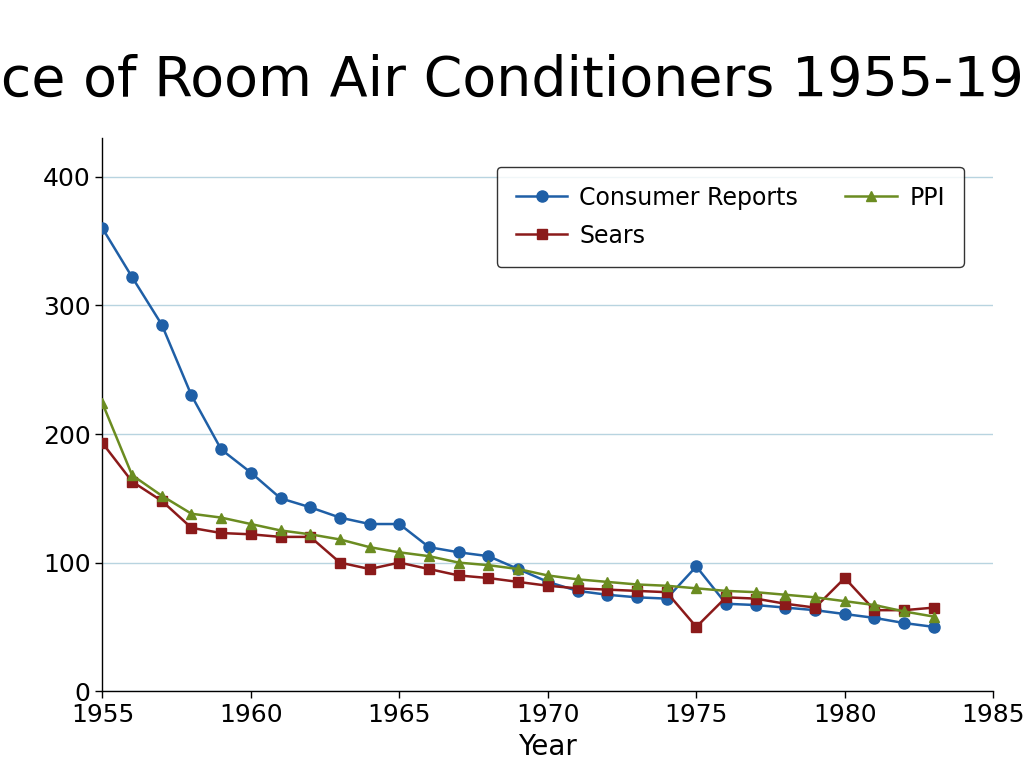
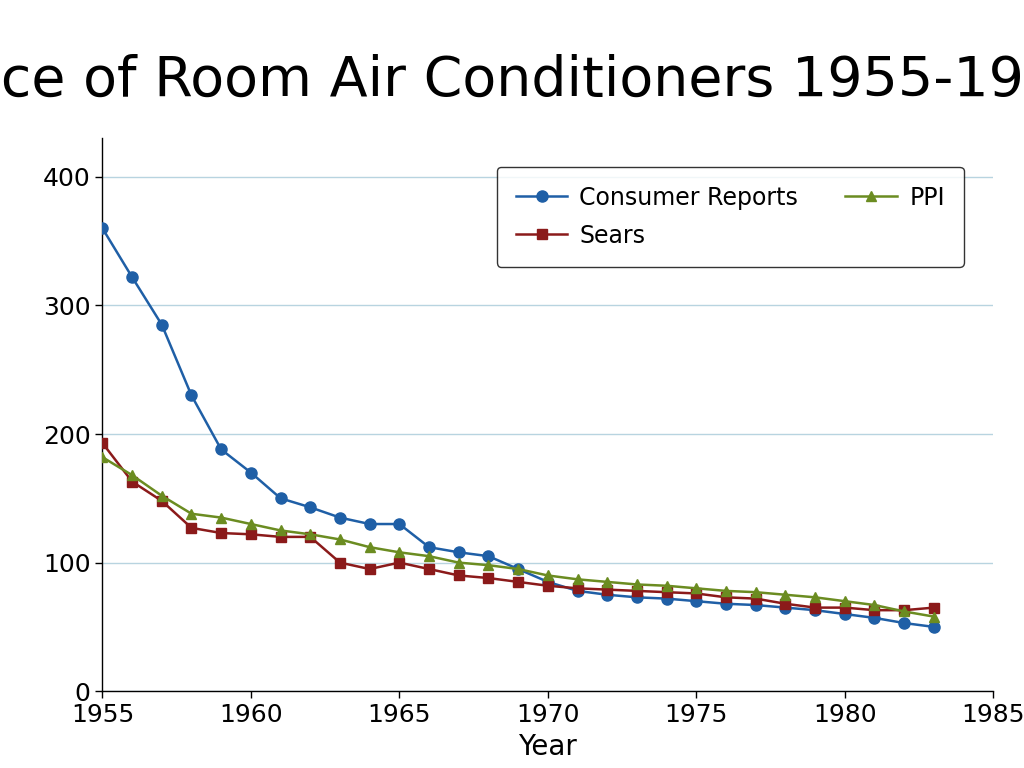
PPI/1955: 224 -> 182
Consumer Reports/1975: 97 -> 70
Sears/1975: 50 -> 76
Sears/1980: 88 -> 65
